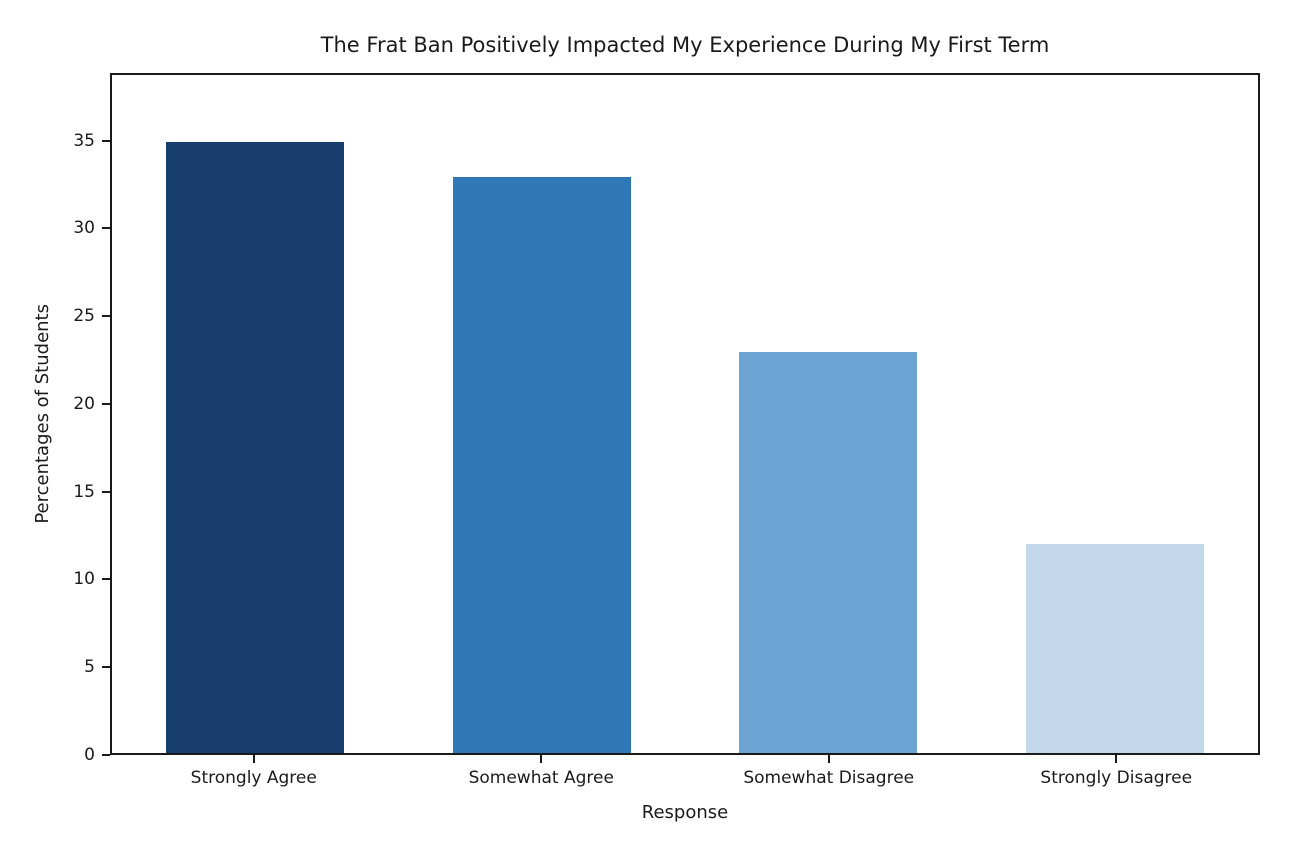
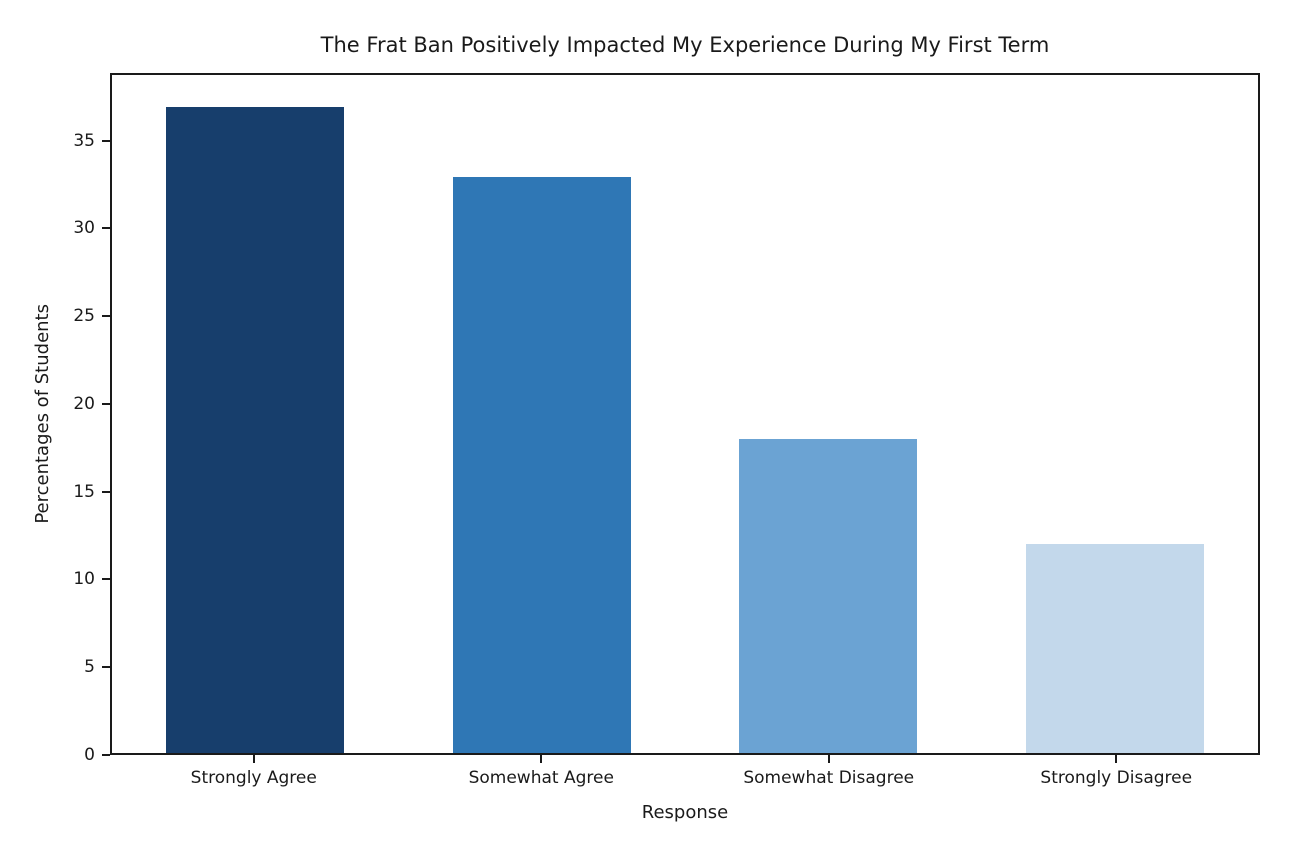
Strongly Agree: 35 -> 37
Somewhat Disagree: 23 -> 18
